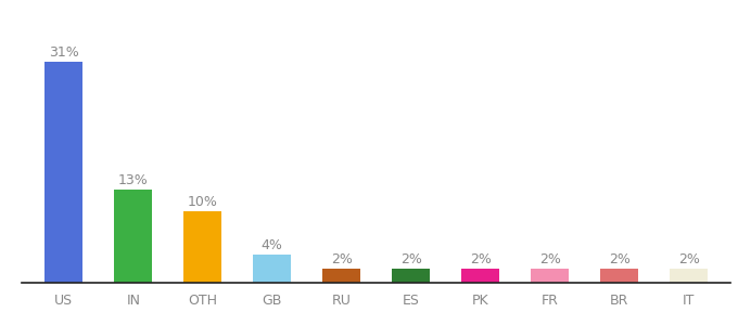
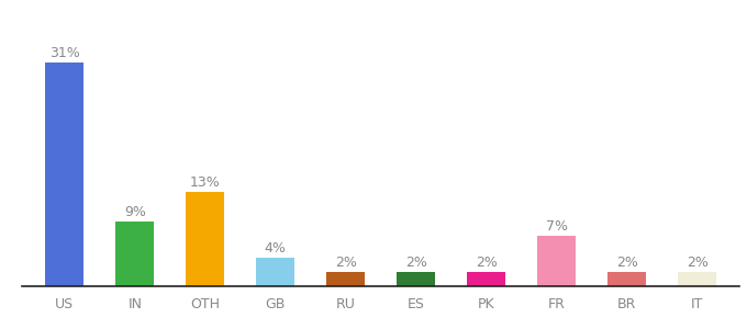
IN: 13% -> 9%
OTH: 10% -> 13%
FR: 2% -> 7%
